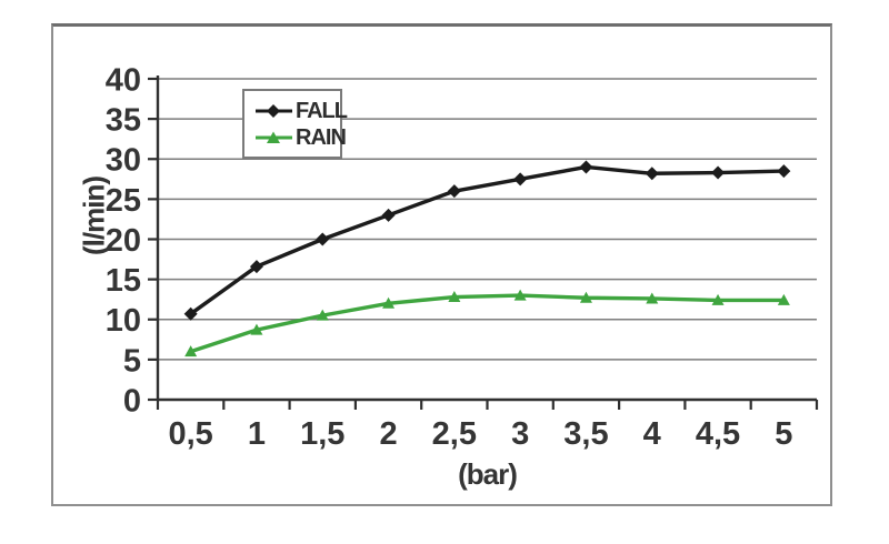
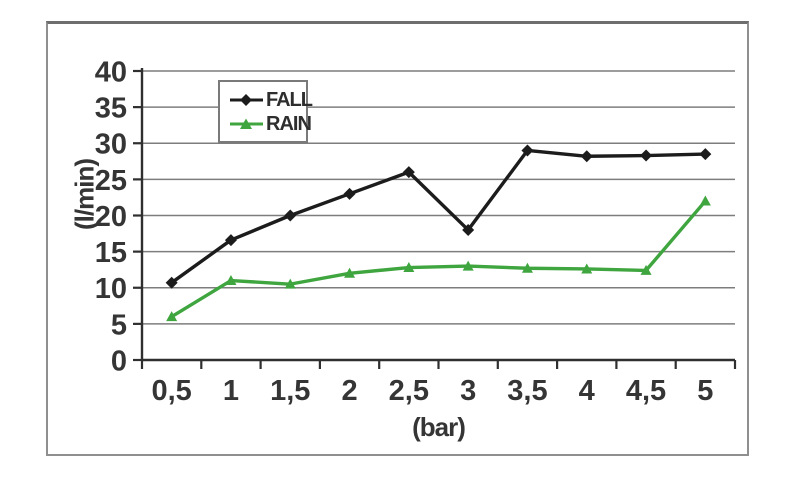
RAIN/1: 9 -> 11
FALL/3: 28 -> 18
RAIN/5: 12 -> 22
